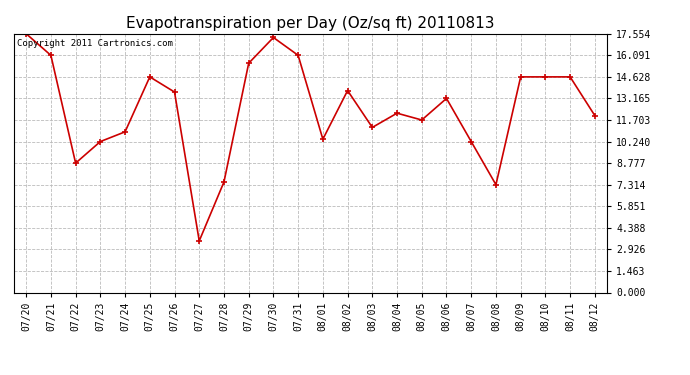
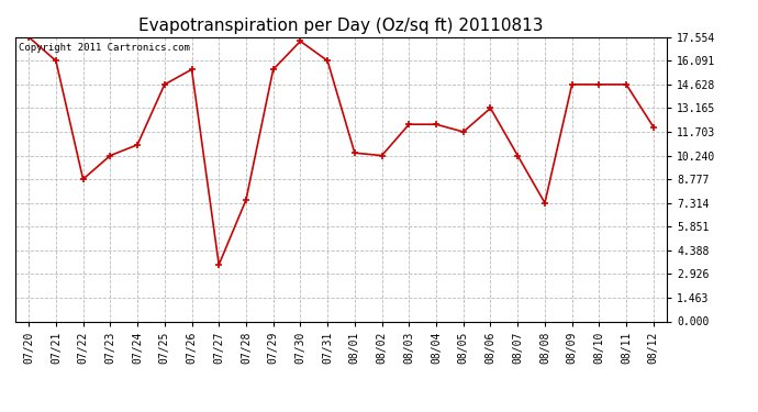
07/26: 13.6 -> 15.6
08/02: 13.7 -> 10.2
08/03: 11.2 -> 12.2
